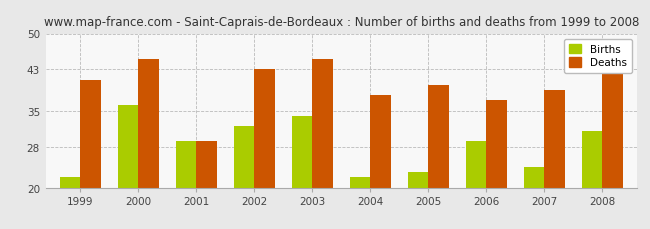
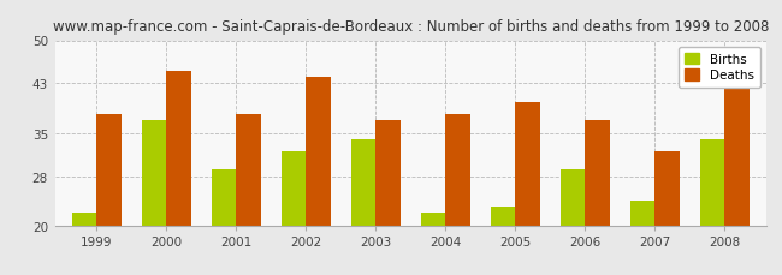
Deaths/1999: 41 -> 38
Births/2000: 36 -> 37
Deaths/2001: 29 -> 38
Deaths/2002: 43 -> 44
Deaths/2003: 45 -> 37
Deaths/2007: 39 -> 32
Births/2008: 31 -> 34
